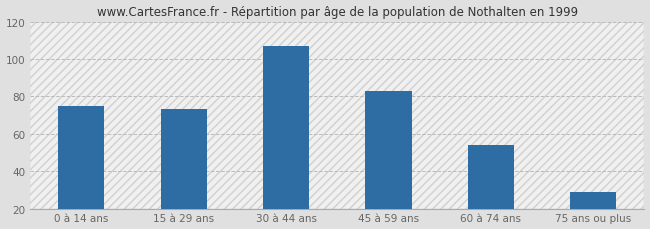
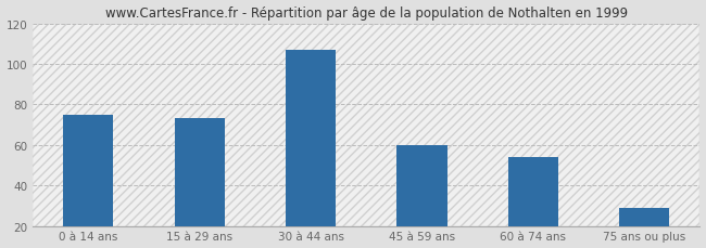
45 à 59 ans: 83 -> 60
